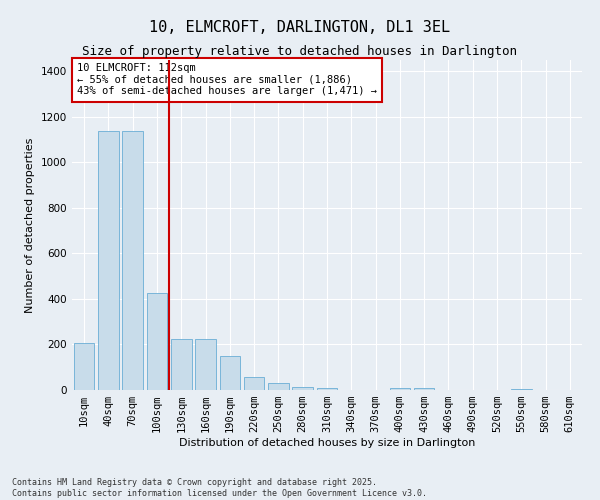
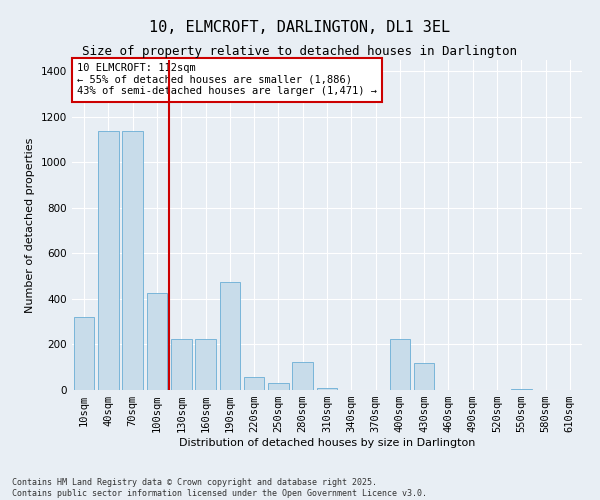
10sqm: 205 -> 320
190sqm: 150 -> 475
280sqm: 15 -> 125
400sqm: 8 -> 225
430sqm: 8 -> 120
